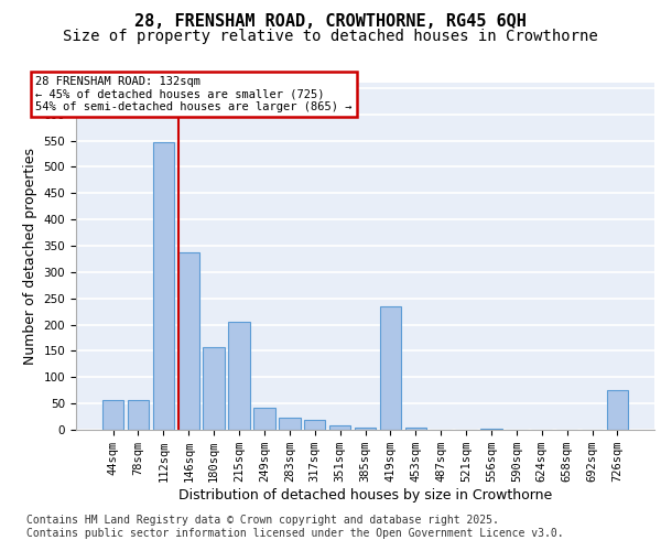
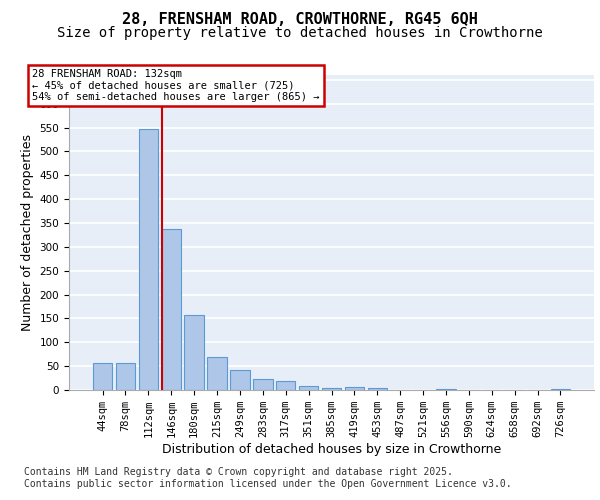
215sqm: 205 -> 70
419sqm: 235 -> 7
726sqm: 75 -> 3
